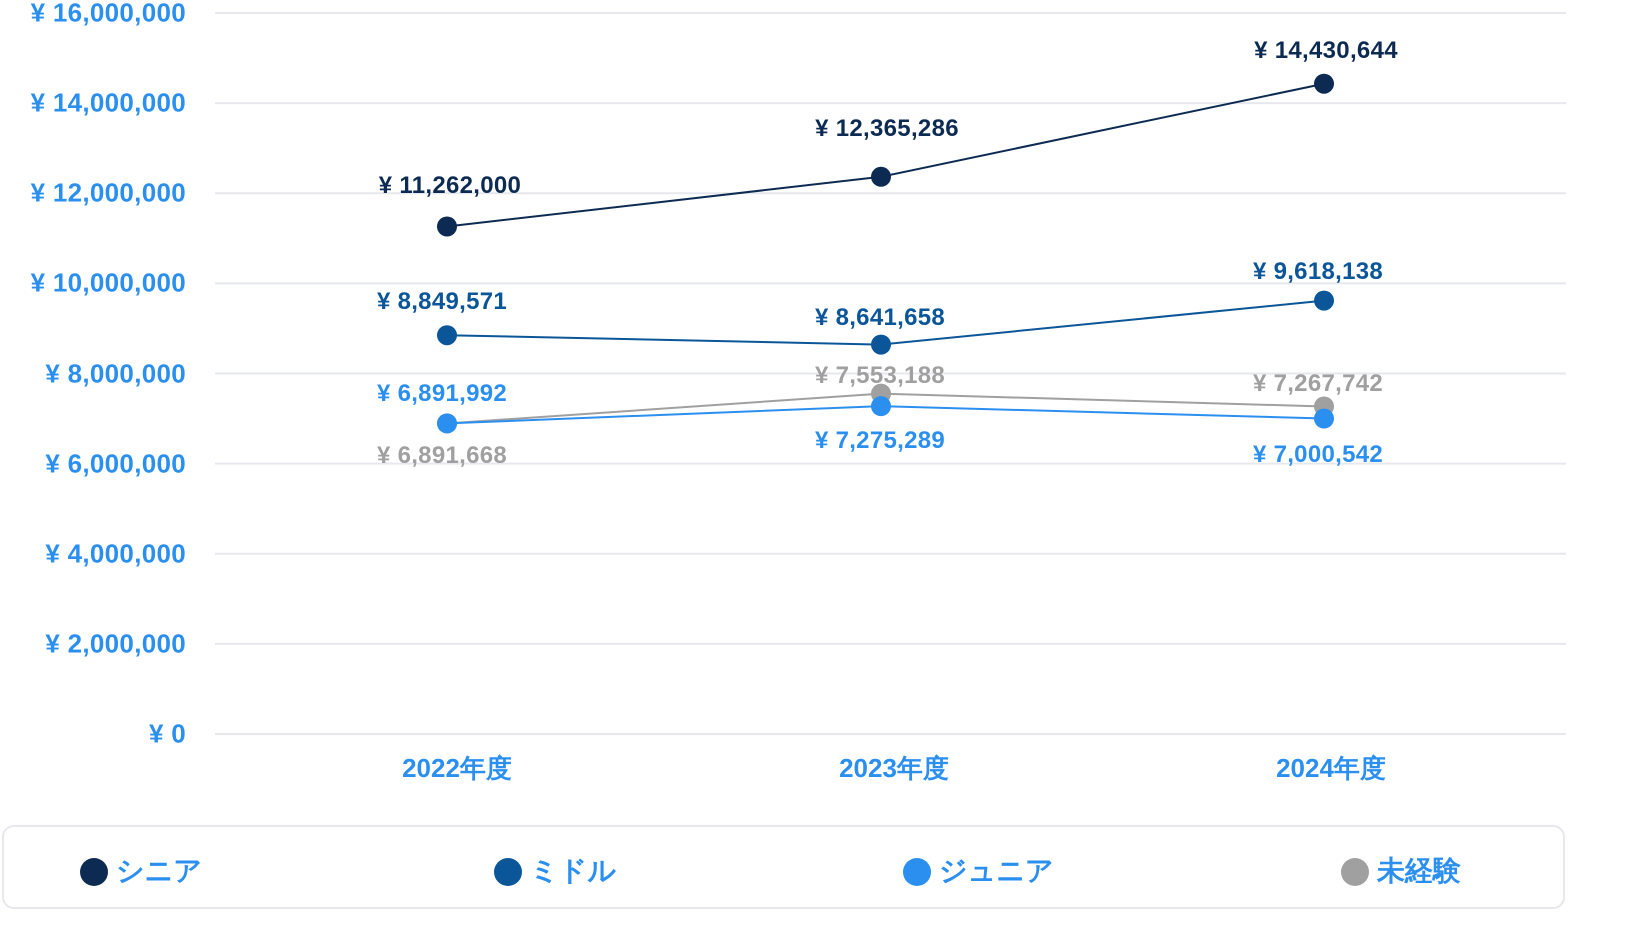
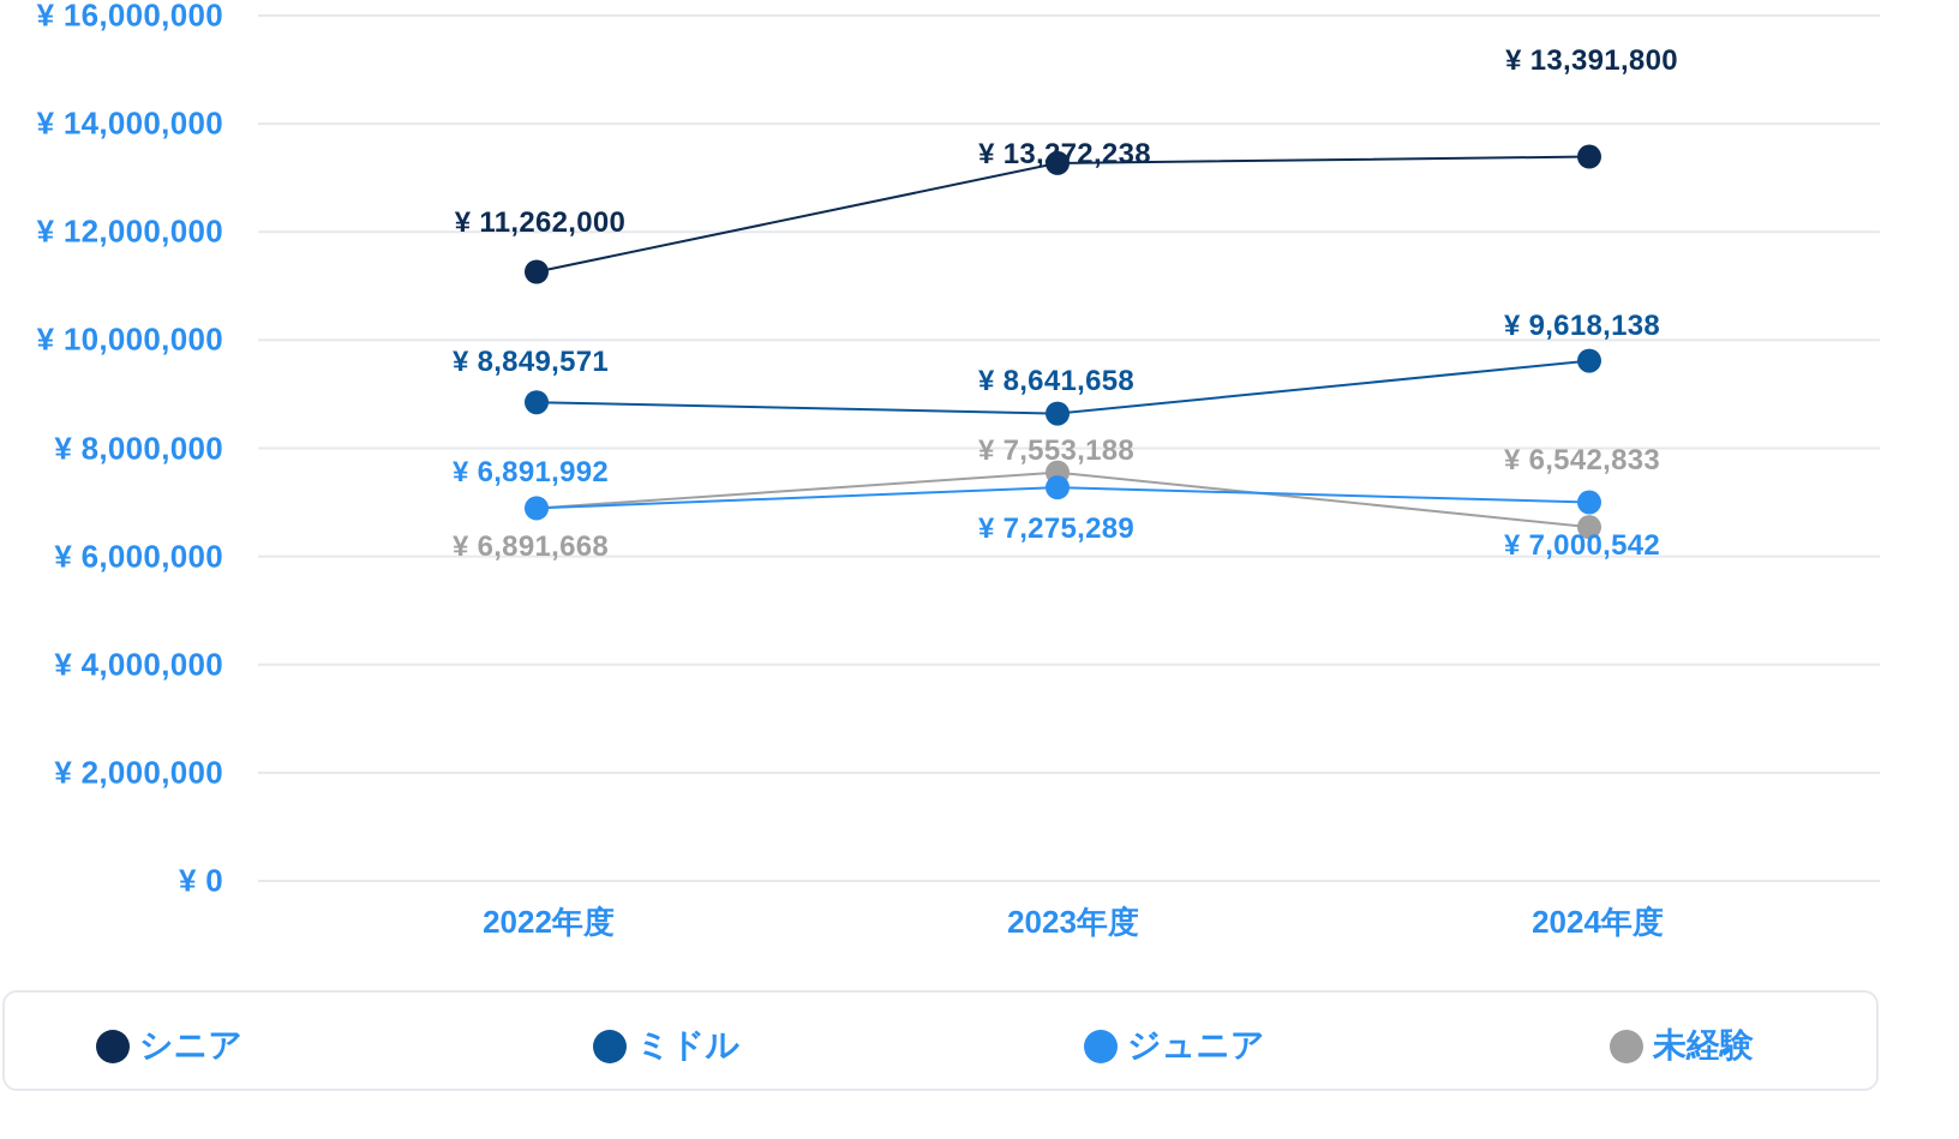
シニア/2023年度: 12,365,286 -> 13,272,238
シニア/2024年度: 14,430,644 -> 13,391,800
未経験/2024年度: 7,267,742 -> 6,542,833
